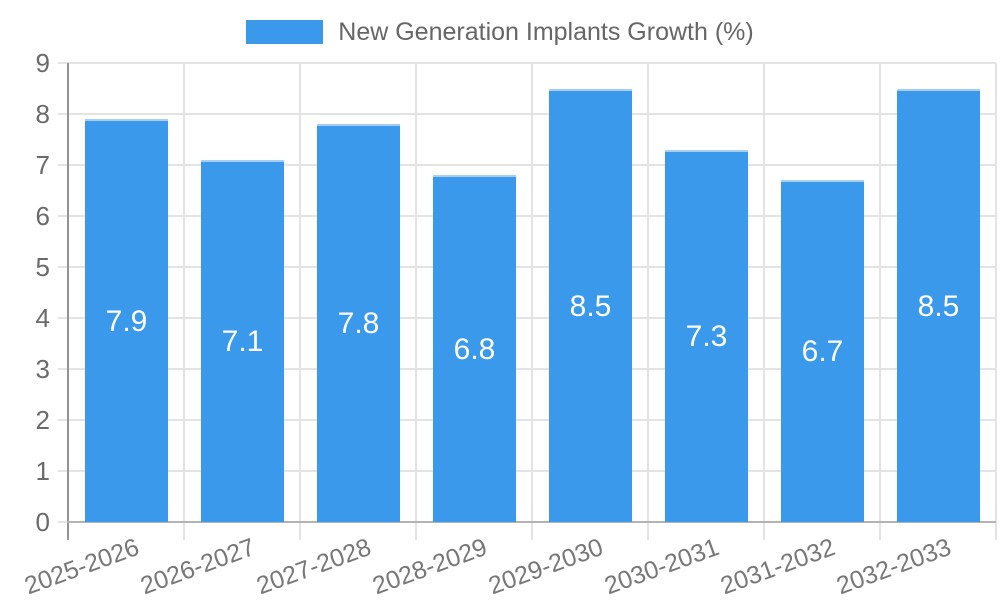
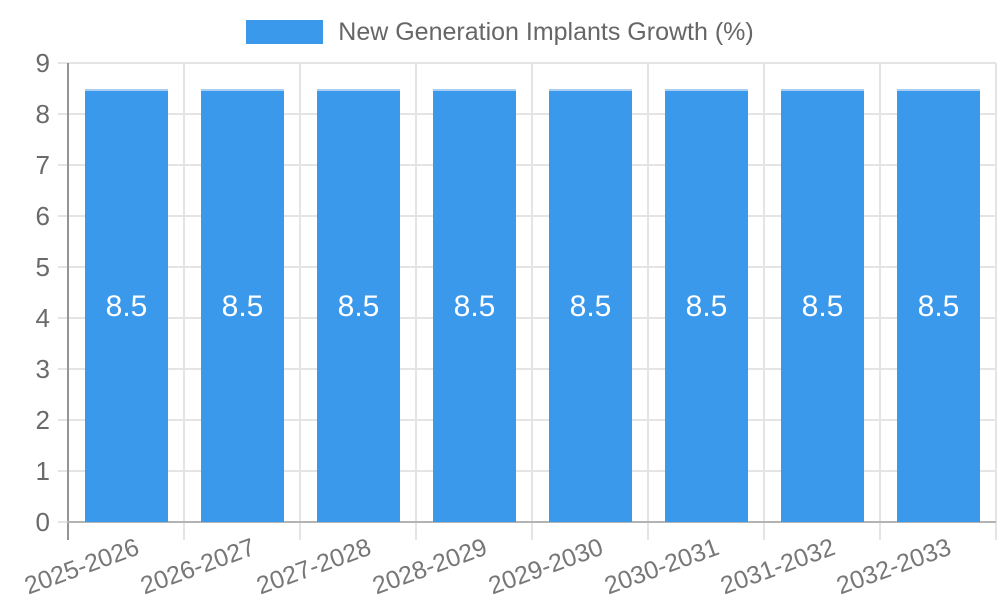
2025-2026: 7.9 -> 8.5
2026-2027: 7.1 -> 8.5
2027-2028: 7.8 -> 8.5
2028-2029: 6.8 -> 8.5
2030-2031: 7.3 -> 8.5
2031-2032: 6.7 -> 8.5
